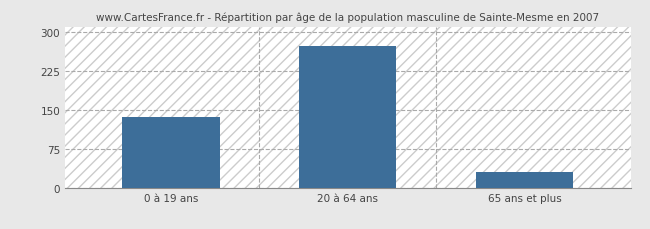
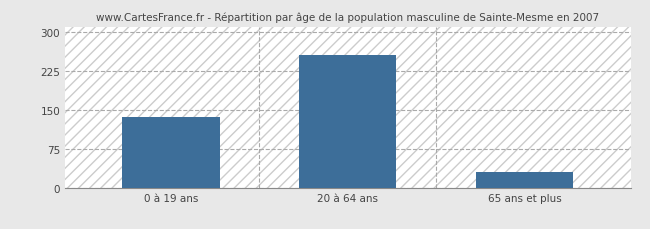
20 à 64 ans: 272 -> 256
